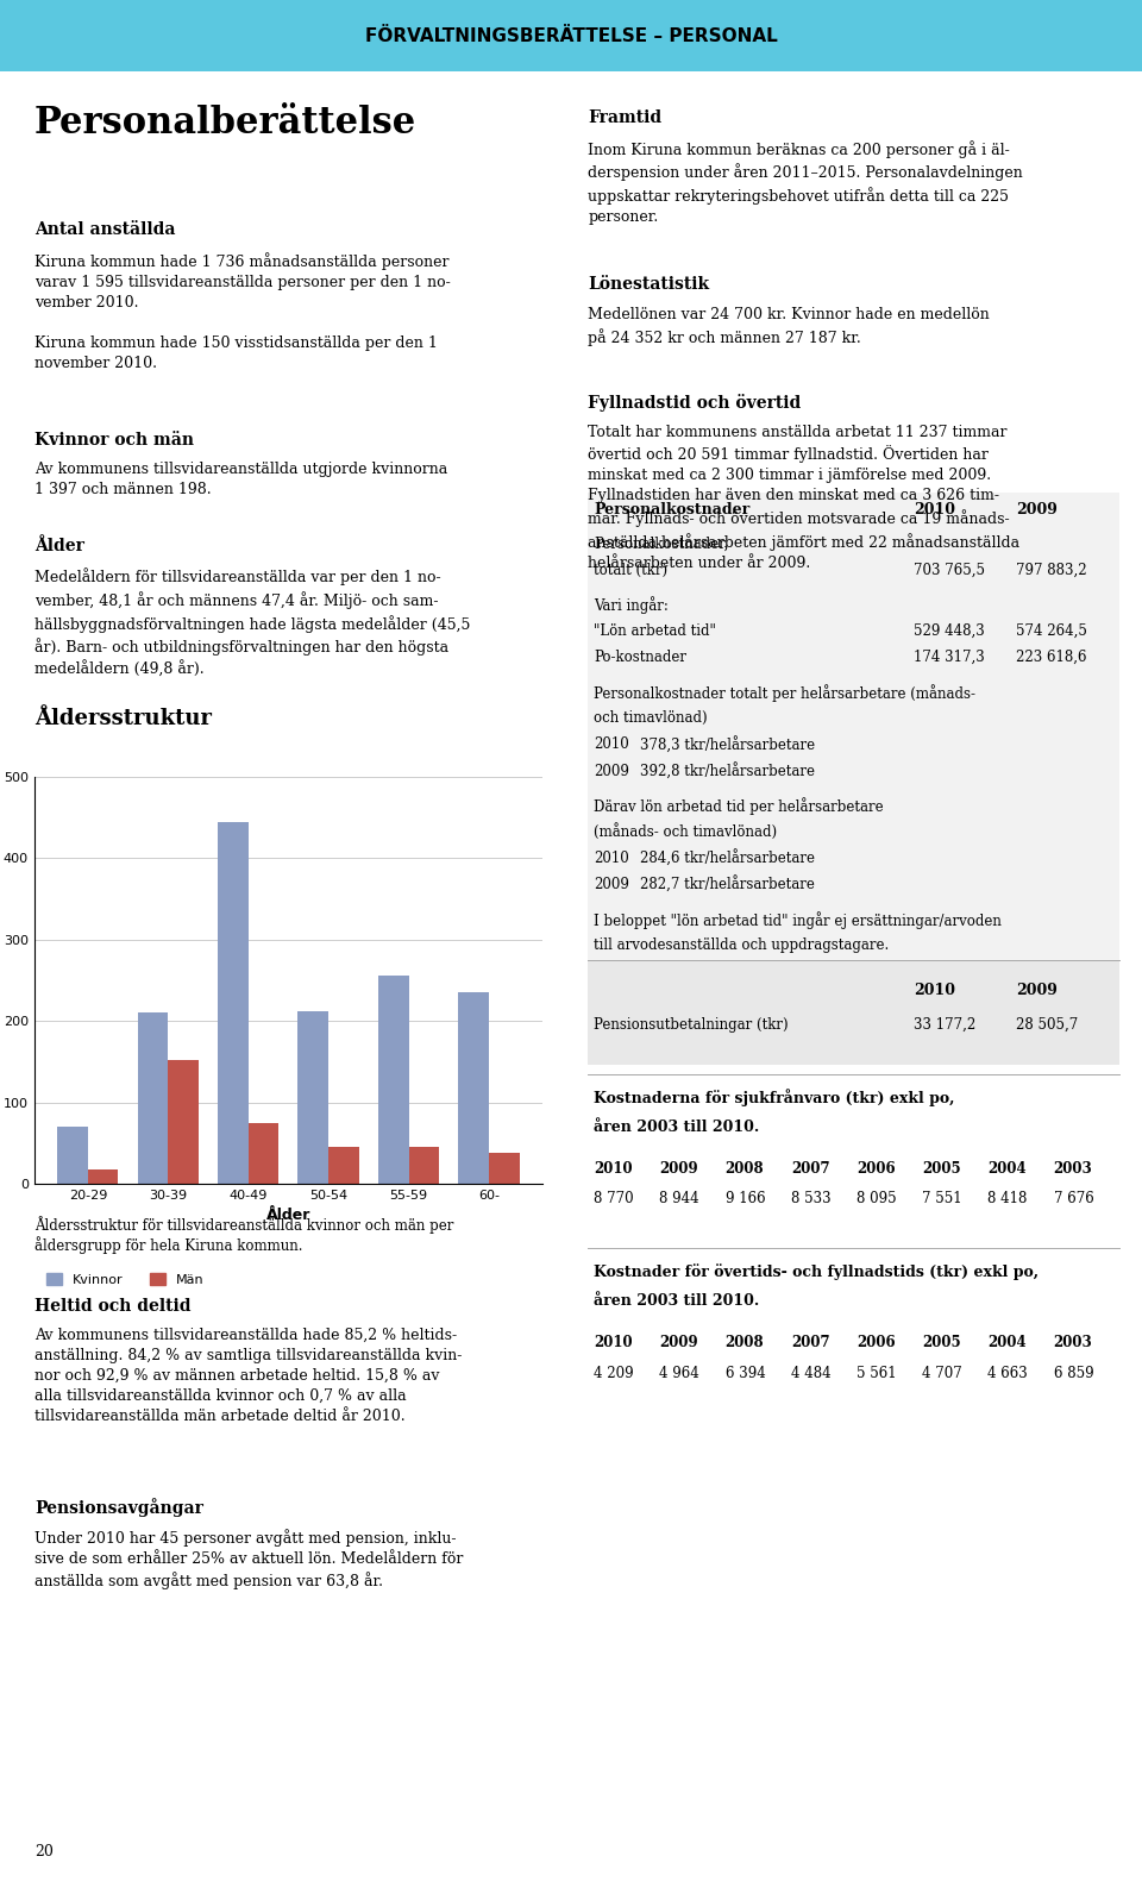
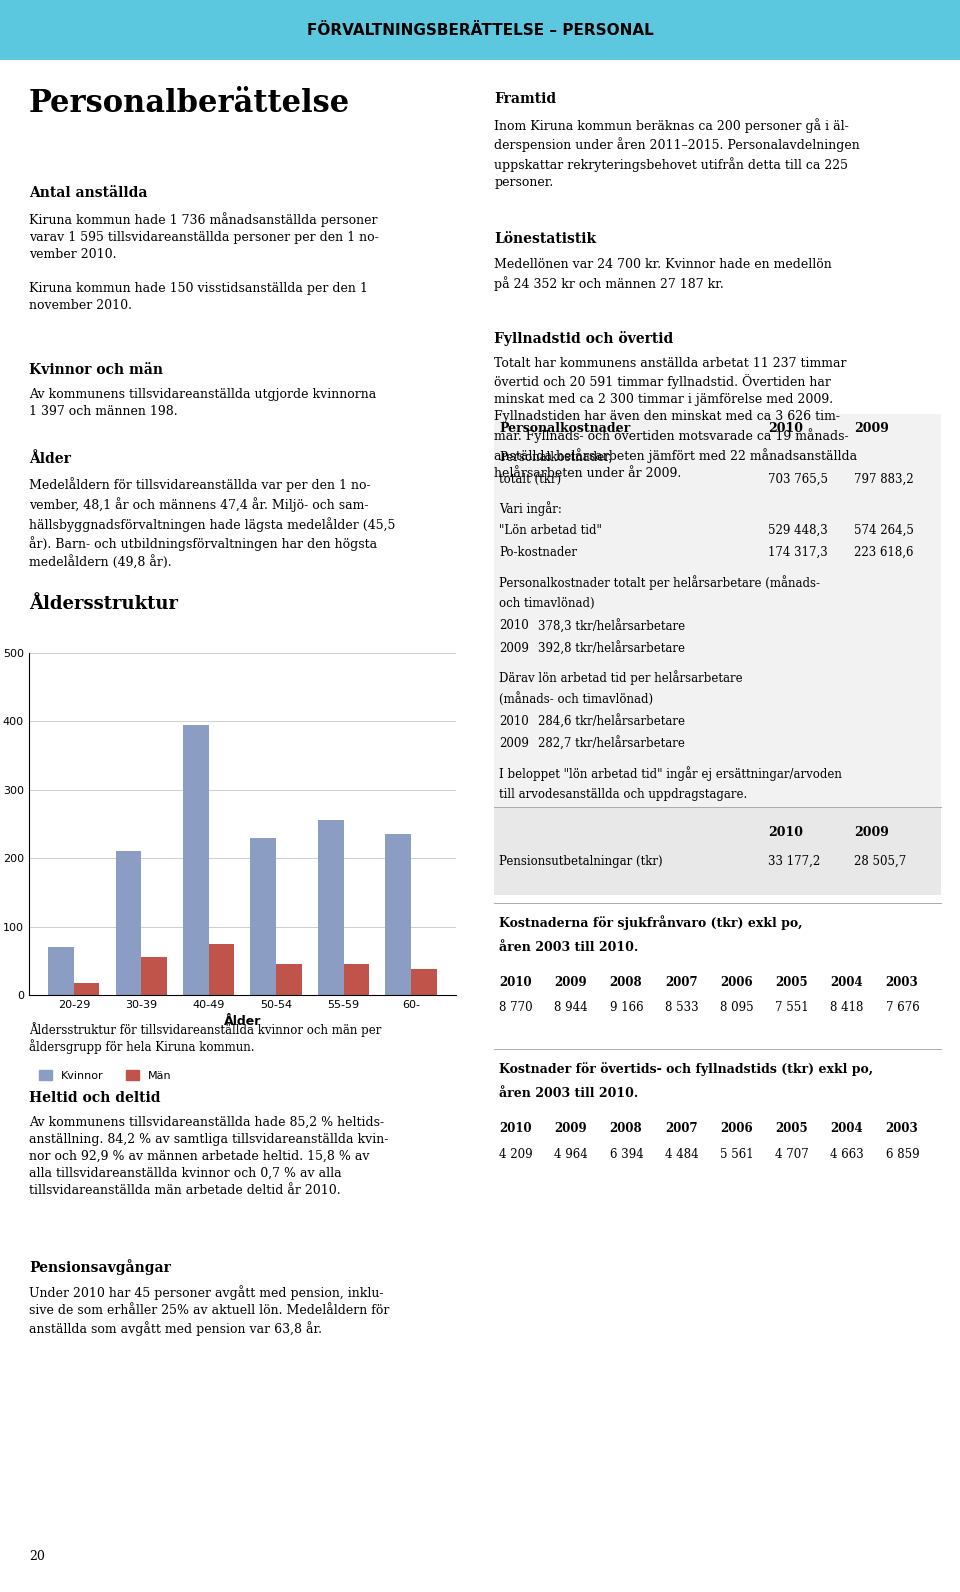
Män/30-39: 152 -> 55
Kvinnor/40-49: 444 -> 395
Kvinnor/50-54: 212 -> 230
